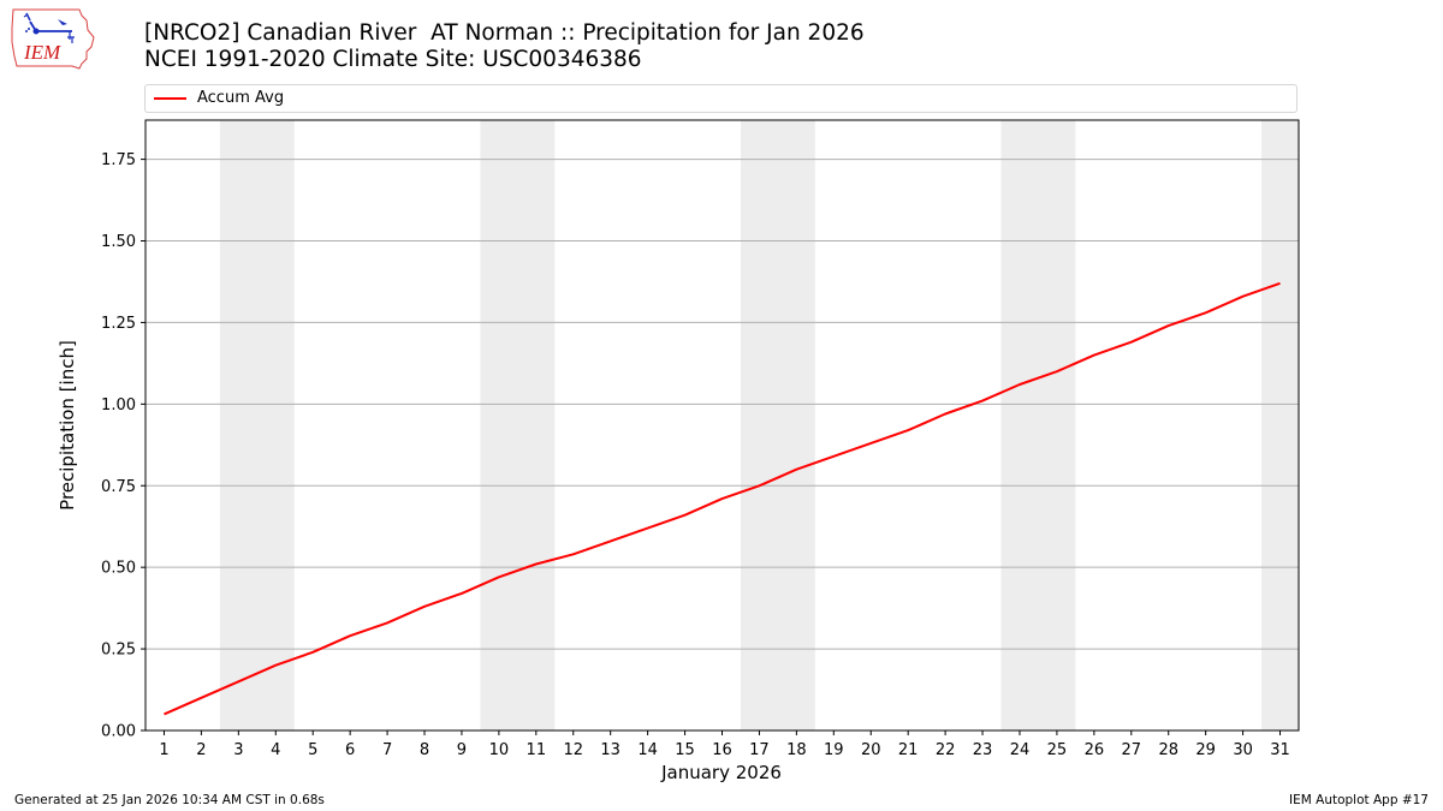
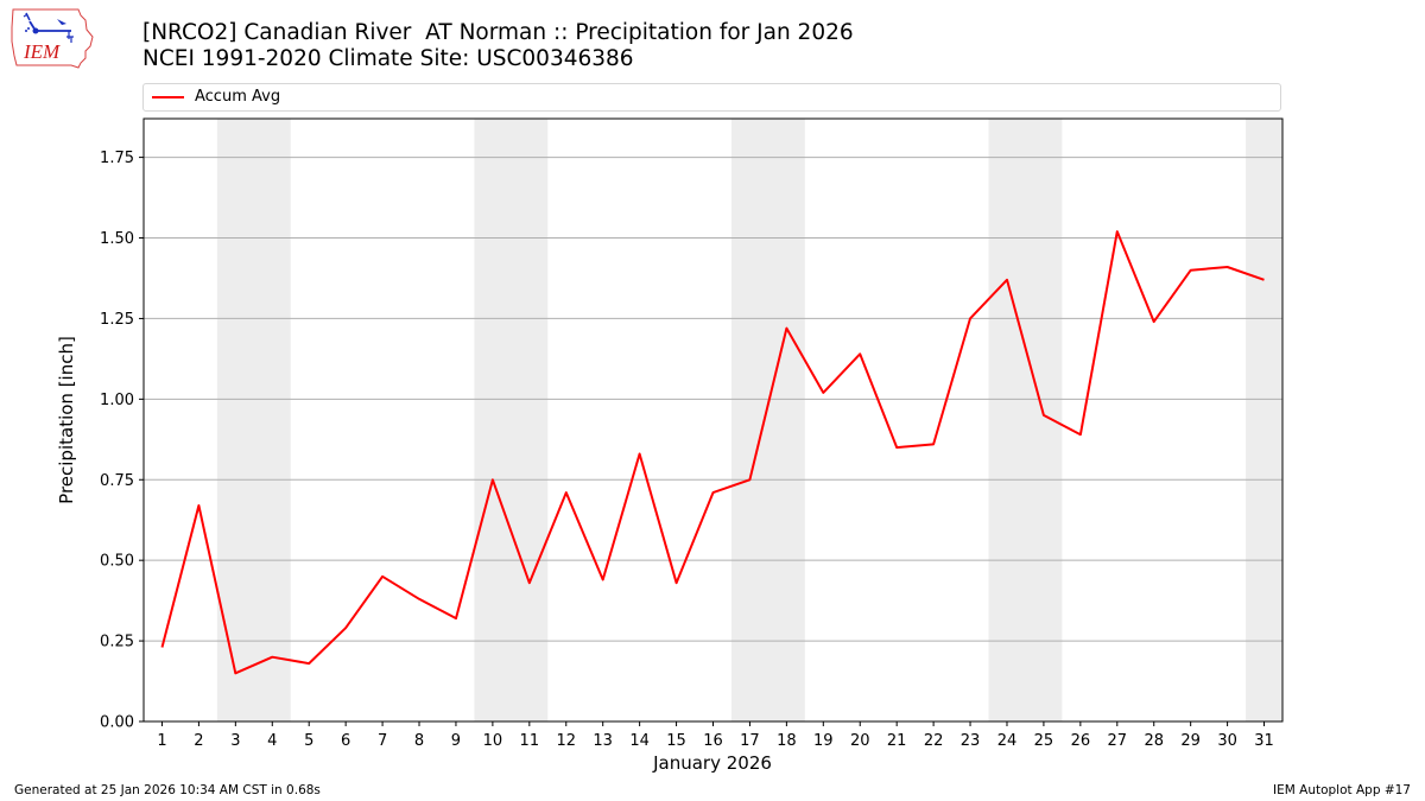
1: 0.05 -> 0.23
2: 0.10 -> 0.67
5: 0.24 -> 0.18
7: 0.33 -> 0.45
9: 0.42 -> 0.32
10: 0.47 -> 0.75
11: 0.51 -> 0.43
12: 0.54 -> 0.71
13: 0.58 -> 0.44
14: 0.62 -> 0.83
15: 0.66 -> 0.43
18: 0.80 -> 1.22
19: 0.84 -> 1.02
20: 0.88 -> 1.14
21: 0.92 -> 0.85
22: 0.97 -> 0.86
23: 1.01 -> 1.25
24: 1.06 -> 1.37
25: 1.10 -> 0.95
26: 1.15 -> 0.89
27: 1.19 -> 1.52
29: 1.28 -> 1.40
30: 1.33 -> 1.41
